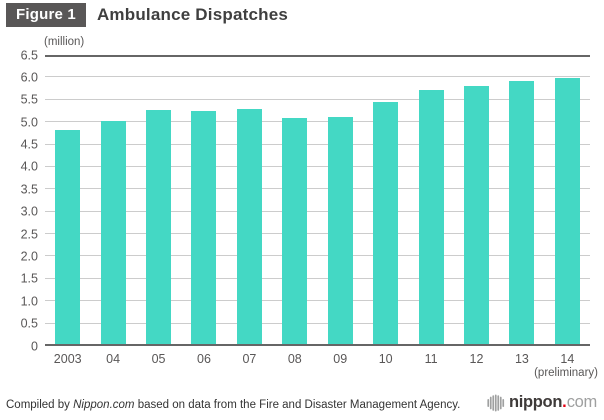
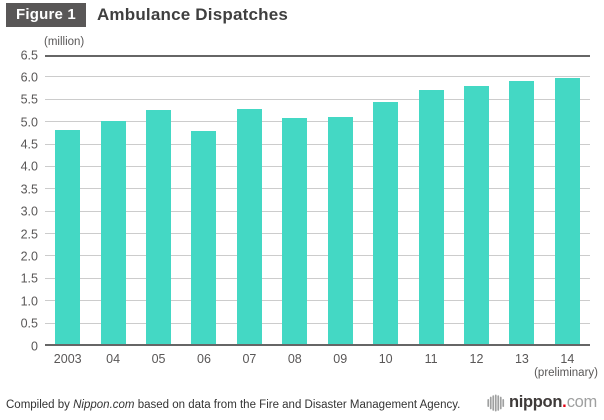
06: 5.2 -> 4.8
